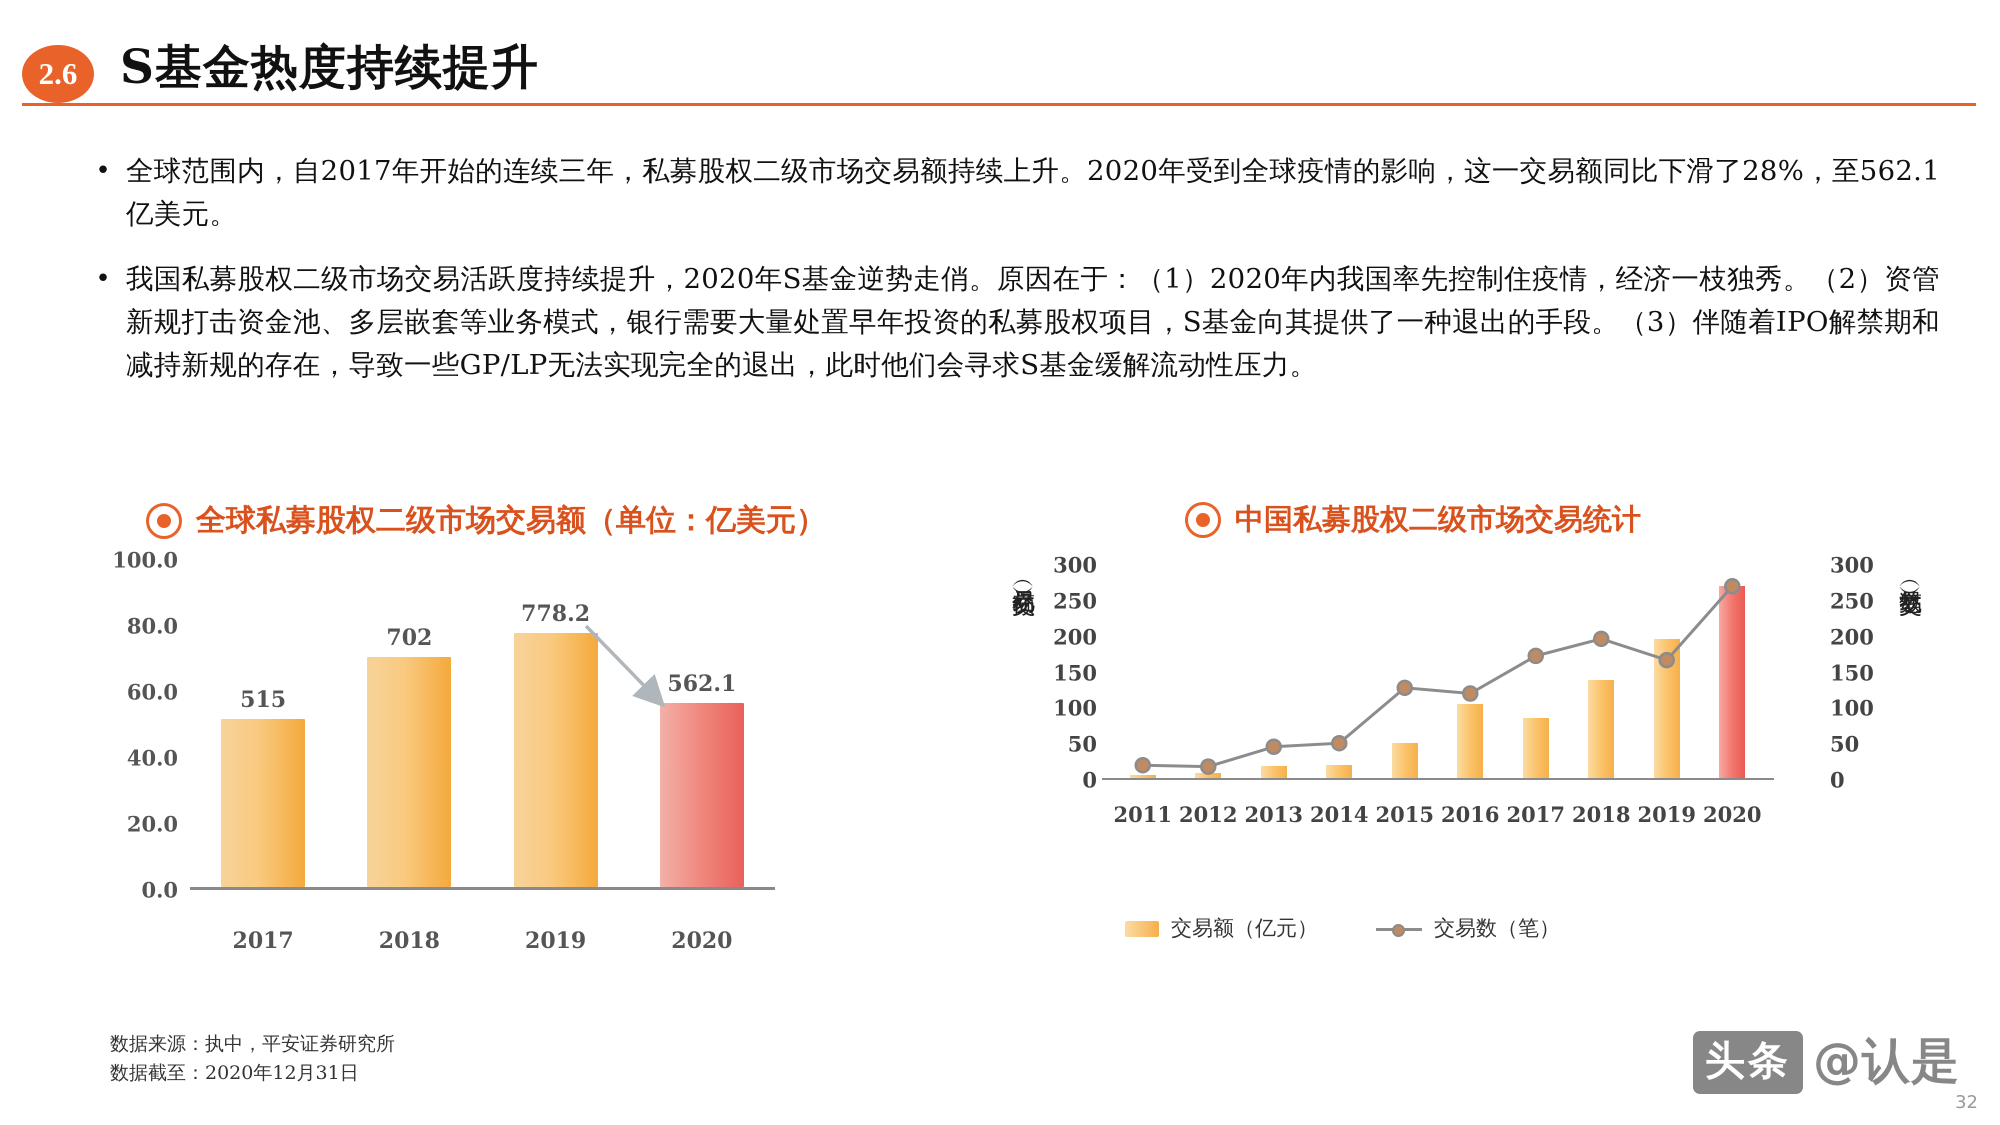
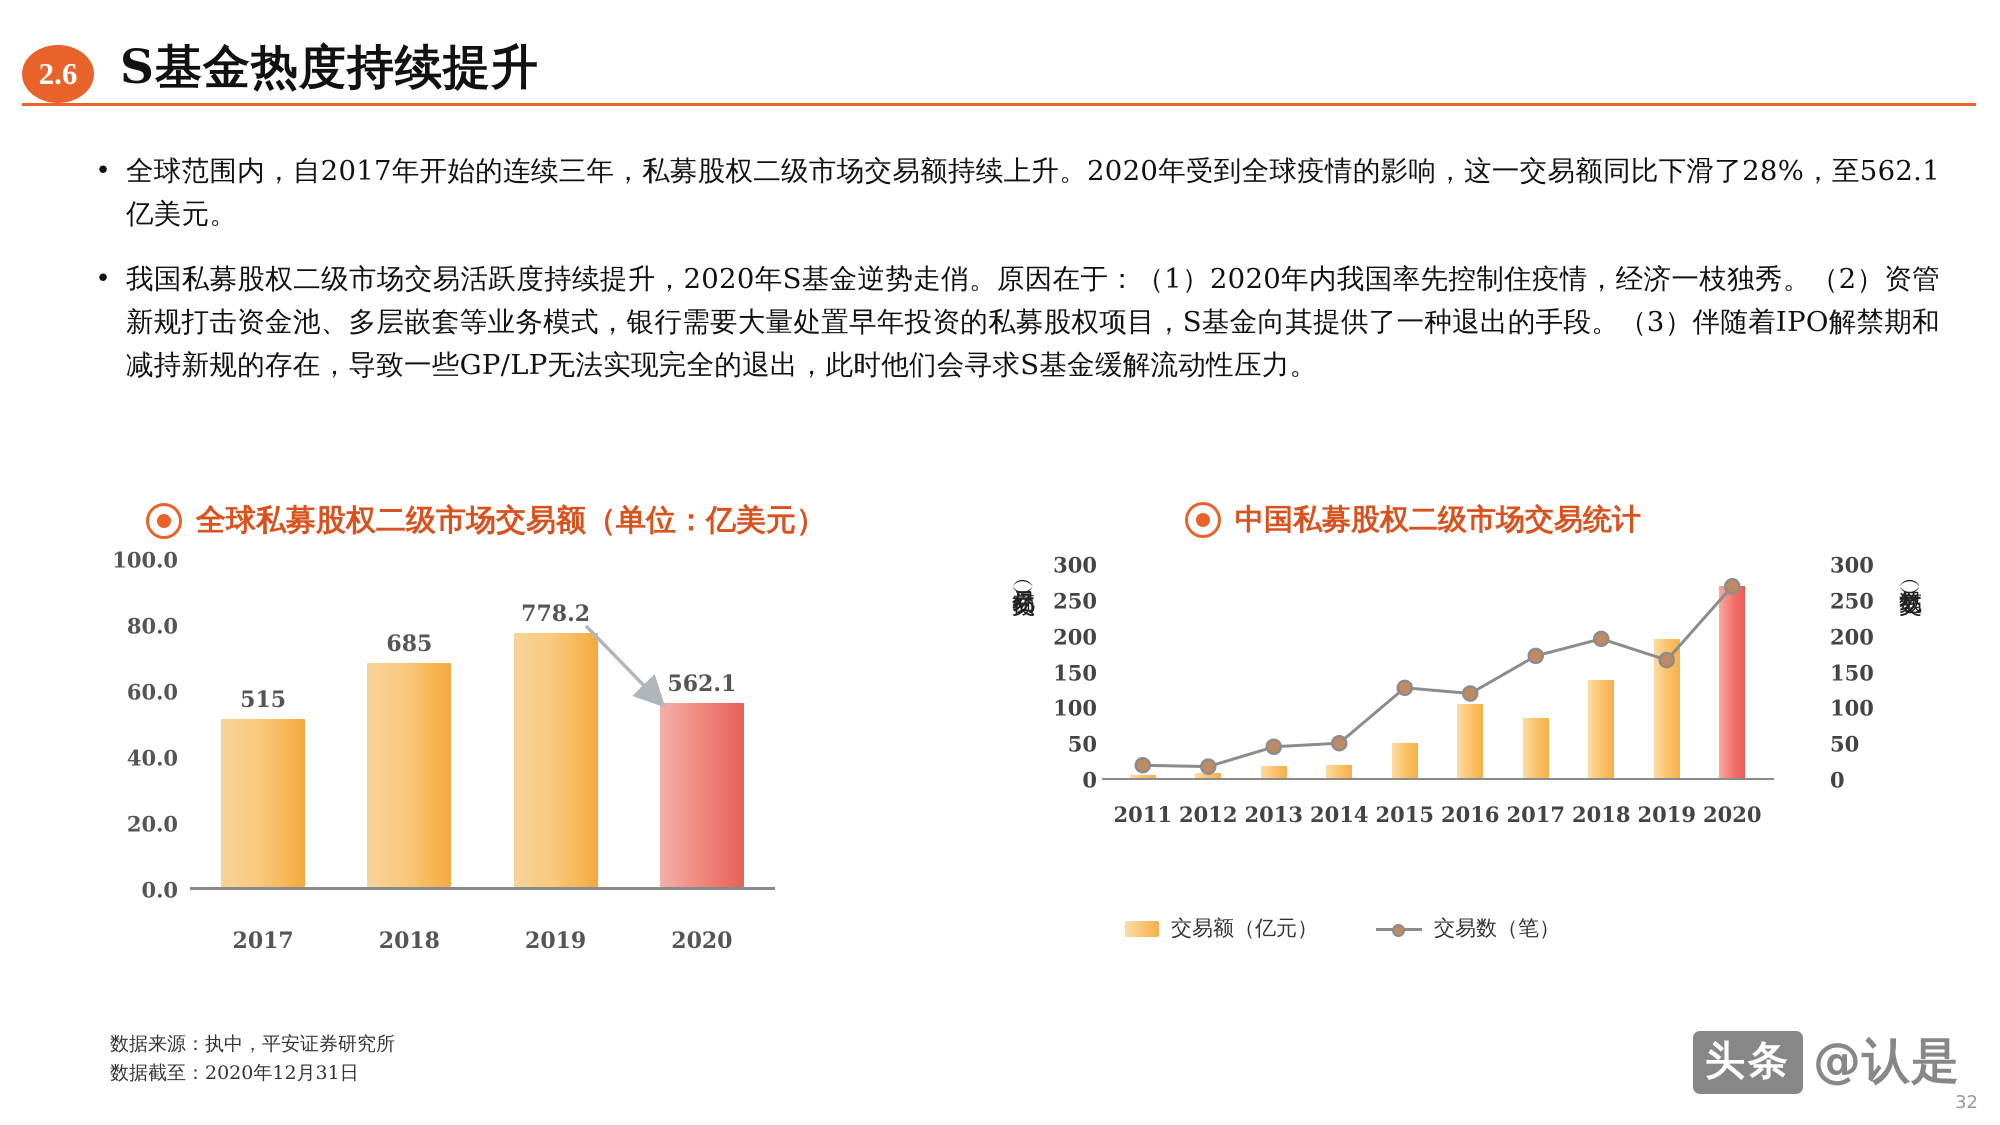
全球私募股权二级市场交易额（单位：亿美元）/2018: 702 -> 685
